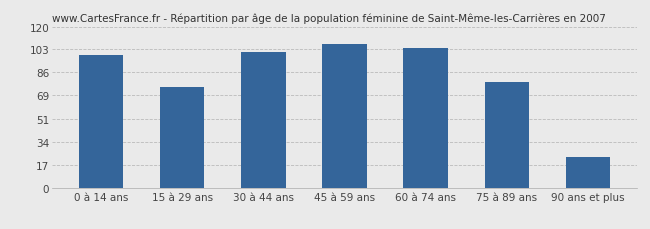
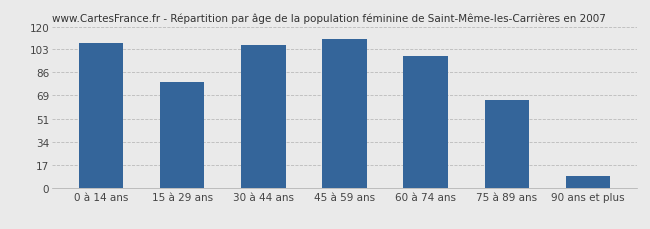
0 à 14 ans: 99 -> 108
15 à 29 ans: 75 -> 79
30 à 44 ans: 101 -> 106
45 à 59 ans: 107 -> 111
60 à 74 ans: 104 -> 98
75 à 89 ans: 79 -> 65
90 ans et plus: 23 -> 9
